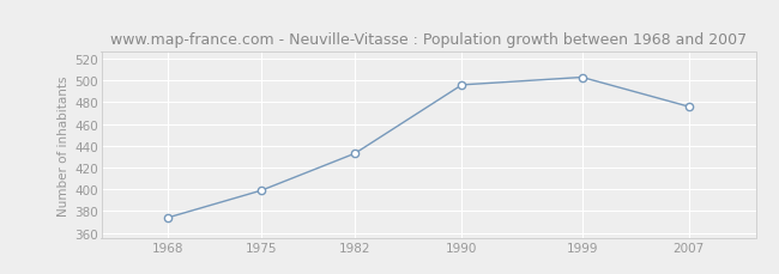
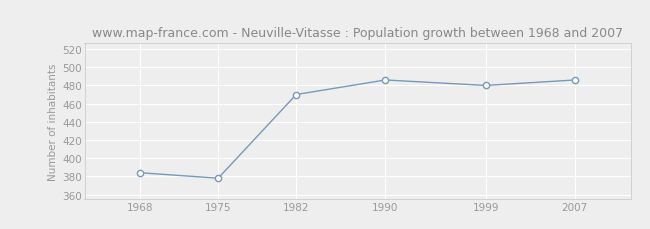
1968: 374 -> 384
1975: 399 -> 378
1982: 433 -> 470
1990: 496 -> 486
1999: 503 -> 480
2007: 476 -> 486
